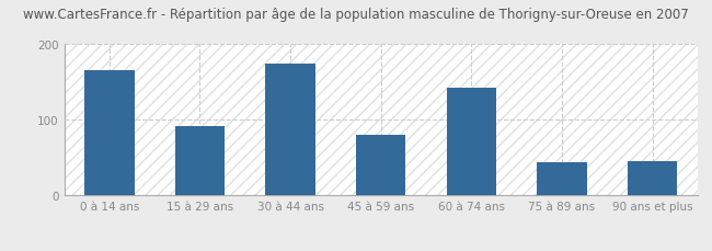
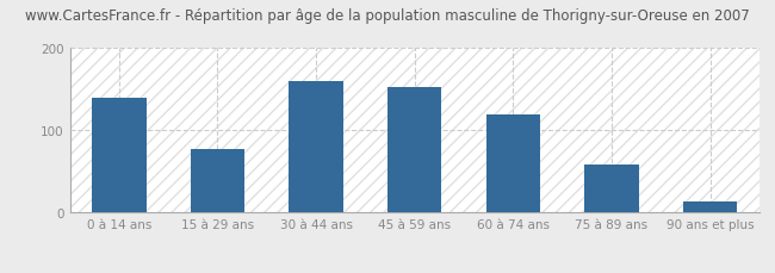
0 à 14 ans: 166 -> 140
15 à 29 ans: 92 -> 78
30 à 44 ans: 174 -> 160
45 à 59 ans: 80 -> 153
60 à 74 ans: 142 -> 120
75 à 89 ans: 44 -> 58
90 ans et plus: 46 -> 13
